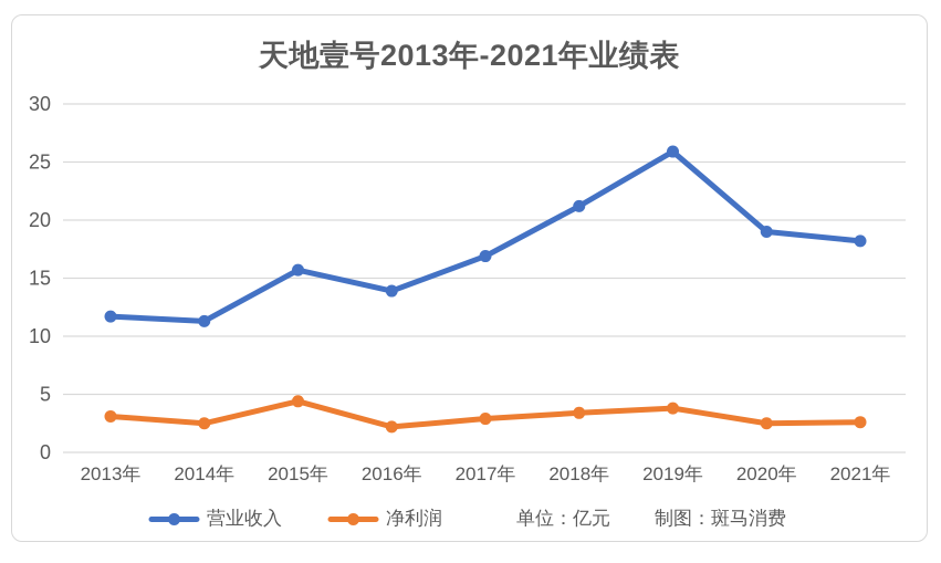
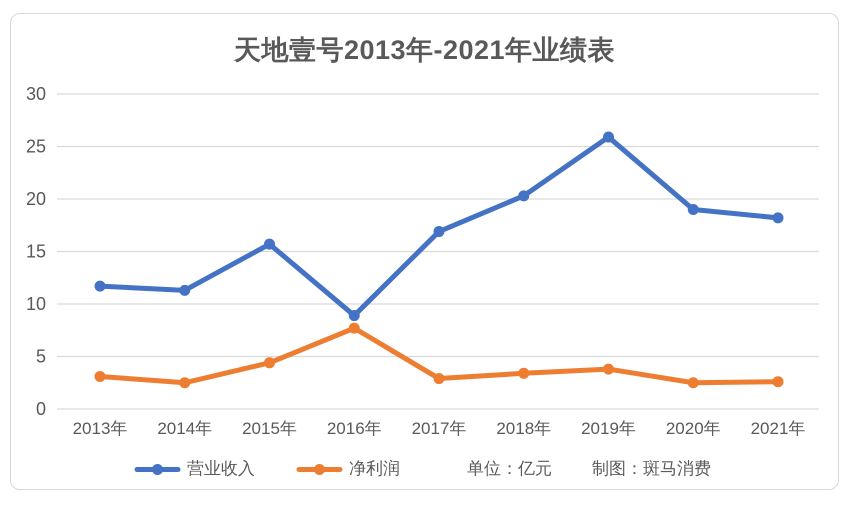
营业收入/2016年: 13.9 -> 8.9
净利润/2016年: 2.2 -> 7.7
营业收入/2018年: 21.2 -> 20.3
